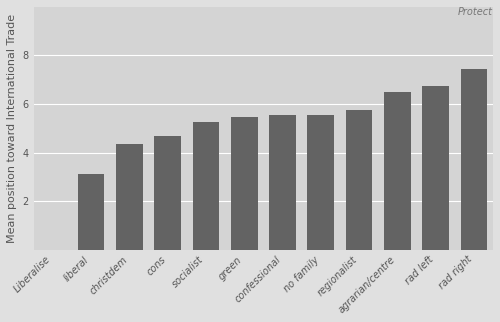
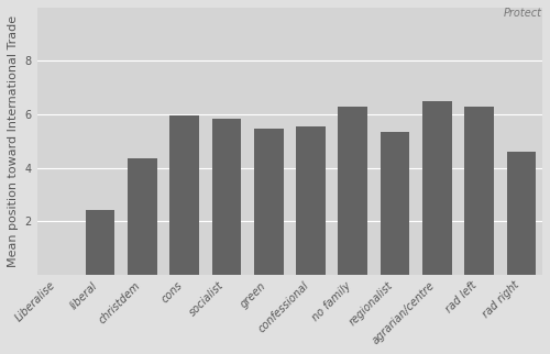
liberal: 3.10 -> 2.40
cons: 4.70 -> 5.95
socialist: 5.25 -> 5.85
no family: 5.55 -> 6.30
regionalist: 5.75 -> 5.35
rad left: 6.75 -> 6.30
rad right: 7.45 -> 4.60
